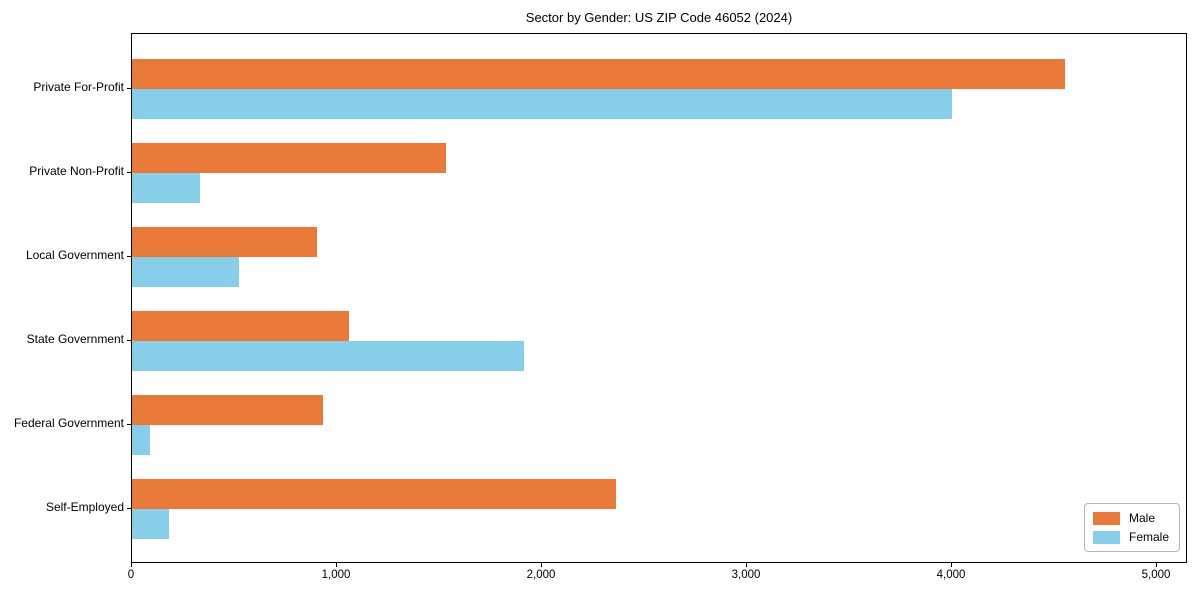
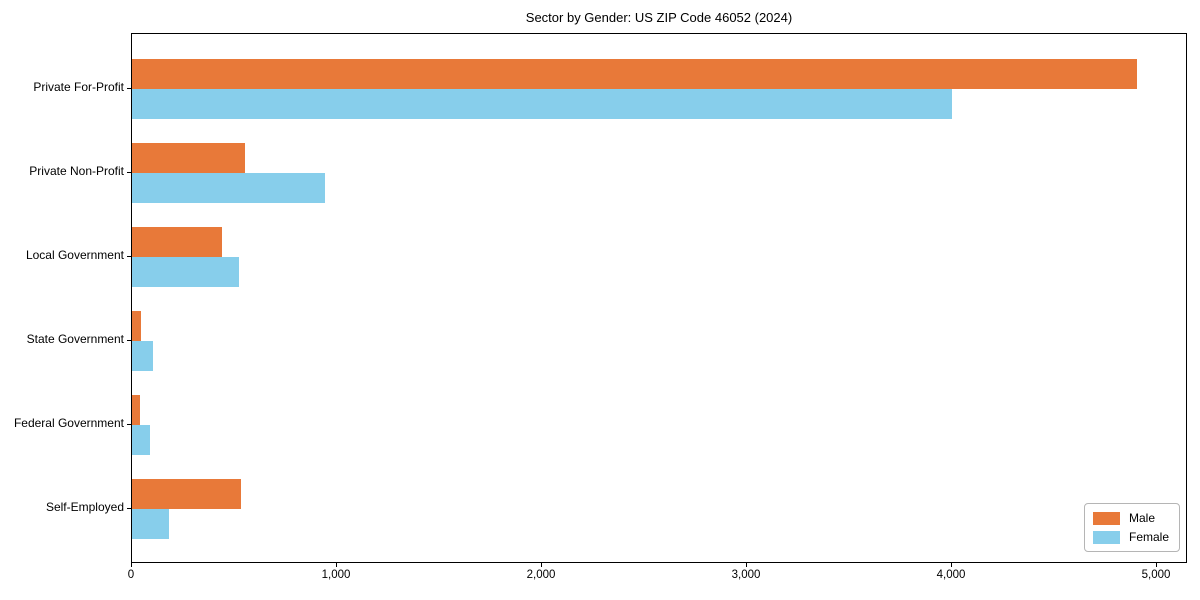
Male/Private For-Profit: 4550 -> 4900
Male/Private Non-Profit: 1530 -> 550
Female/Private Non-Profit: 330 -> 940
Male/Local Government: 900 -> 440
Male/State Government: 1060 -> 40
Female/State Government: 1910 -> 100
Male/Federal Government: 930 -> 40
Male/Self-Employed: 2360 -> 530
